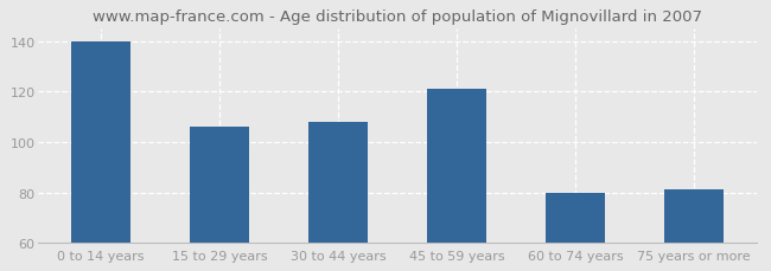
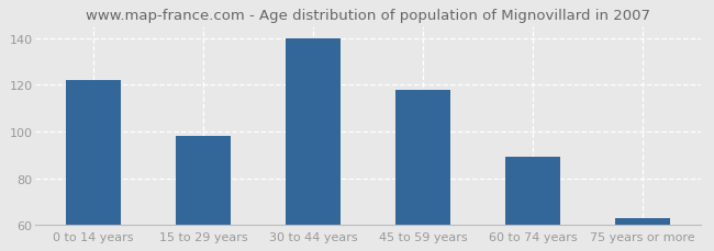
0 to 14 years: 140 -> 122
15 to 29 years: 106 -> 98
30 to 44 years: 108 -> 140
45 to 59 years: 121 -> 118
60 to 74 years: 80 -> 89
75 years or more: 81 -> 63
